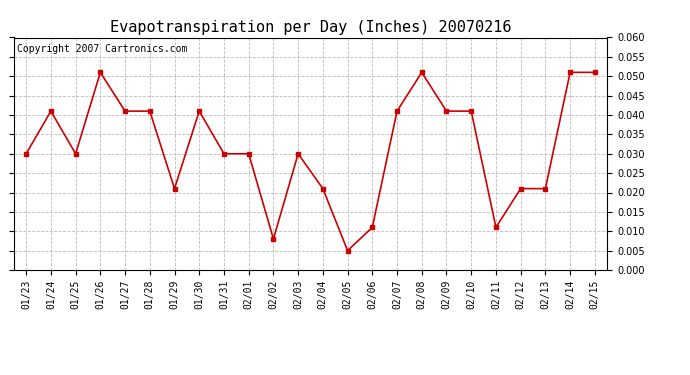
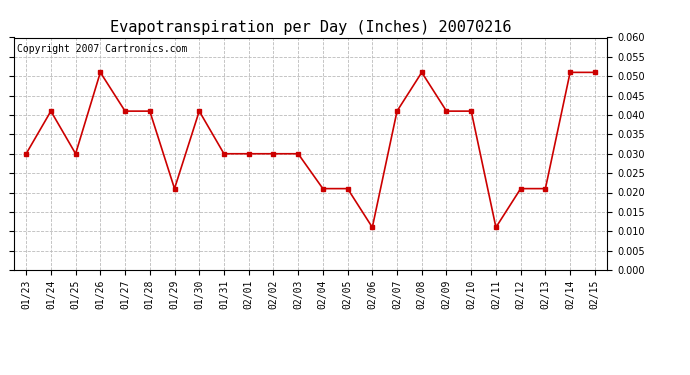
02/02: 0.008 -> 0.030
02/05: 0.005 -> 0.021
